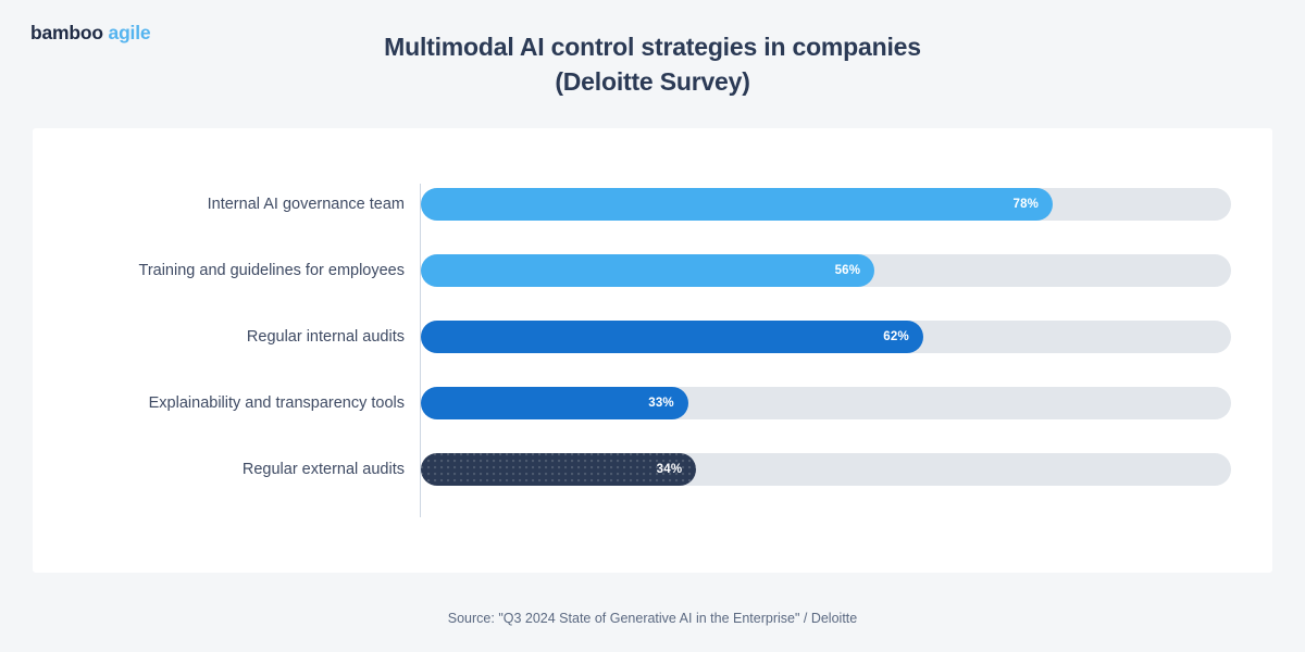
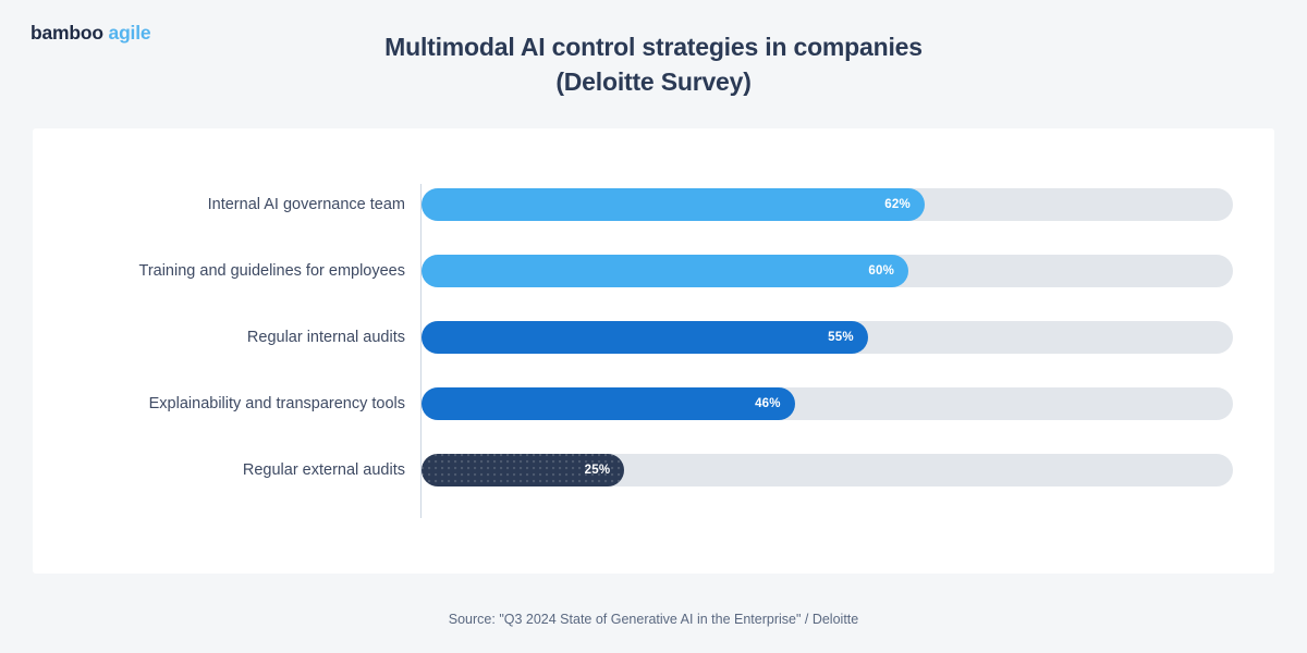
Internal AI governance team: 78% -> 62%
Training and guidelines for employees: 56% -> 60%
Regular internal audits: 62% -> 55%
Explainability and transparency tools: 33% -> 46%
Regular external audits: 34% -> 25%
